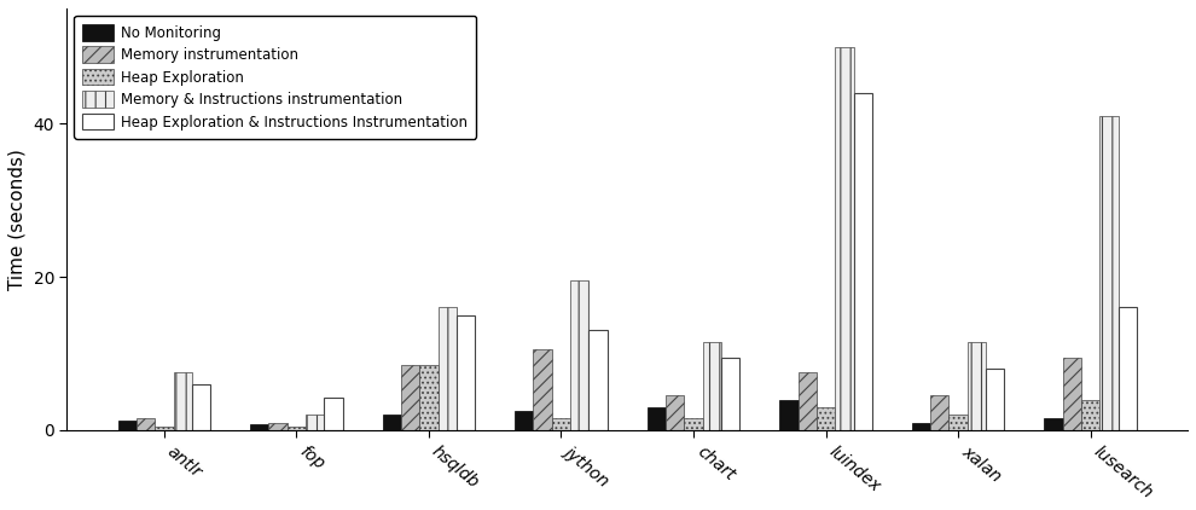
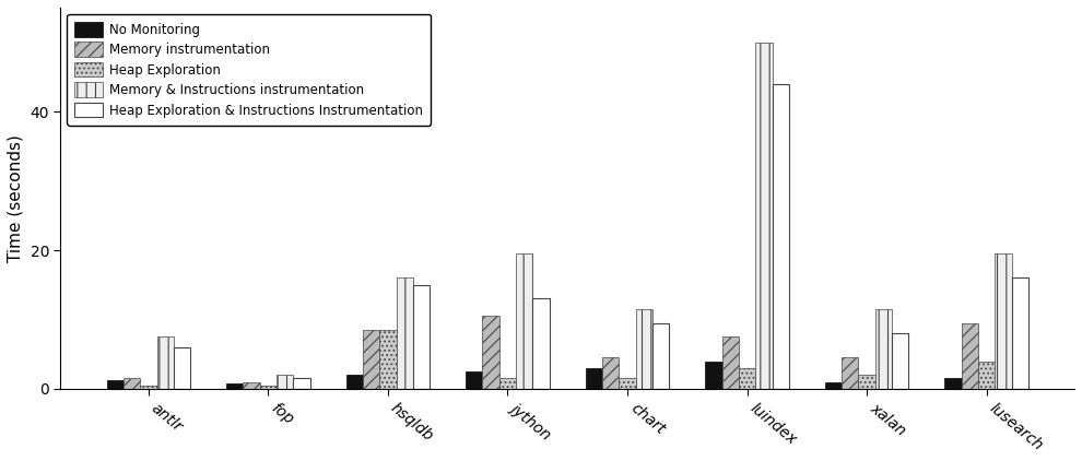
Heap Exploration & Instructions Instrumentation/fop: 4.2 -> 1.5
Memory & Instructions instrumentation/lusearch: 41.0 -> 19.5
